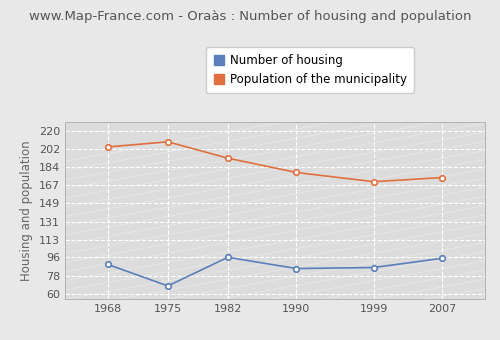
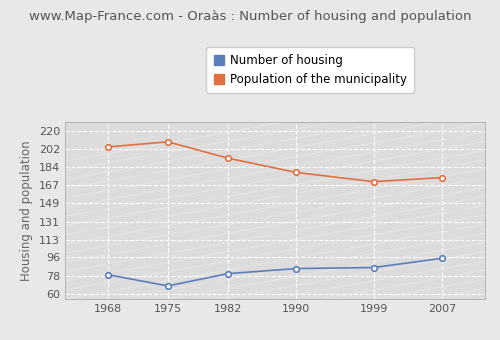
Number of housing/1968: 89 -> 79
Number of housing/1982: 96 -> 80
